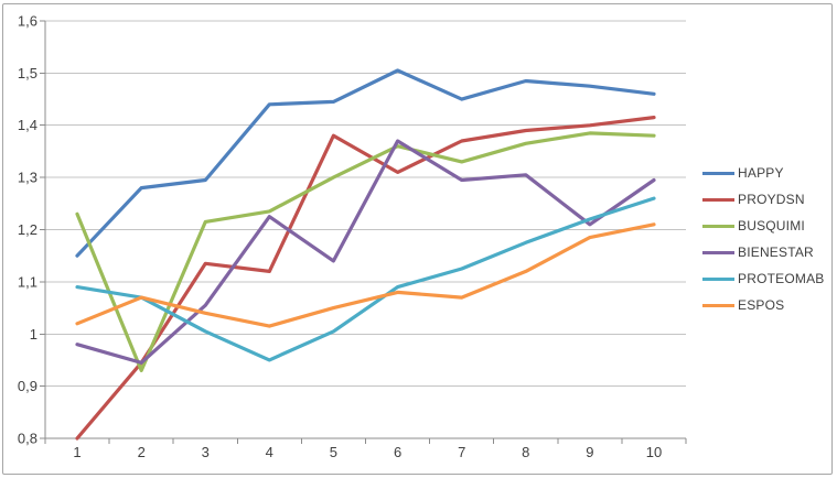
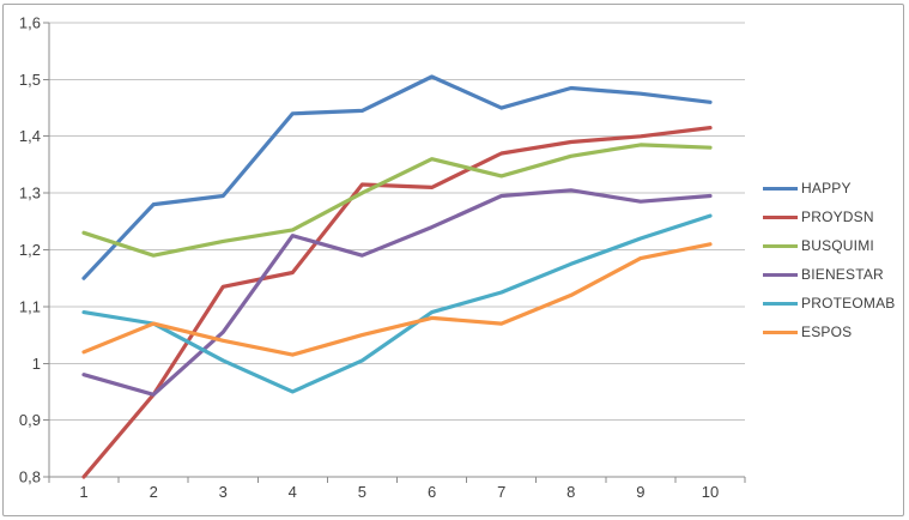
BUSQUIMI/2: 0,93 -> 1,19
PROYDSN/4: 1,12 -> 1,16
PROYDSN/5: 1,38 -> 1,31
BIENESTAR/5: 1,14 -> 1,19
BIENESTAR/6: 1,37 -> 1,24
BIENESTAR/9: 1,21 -> 1,28
